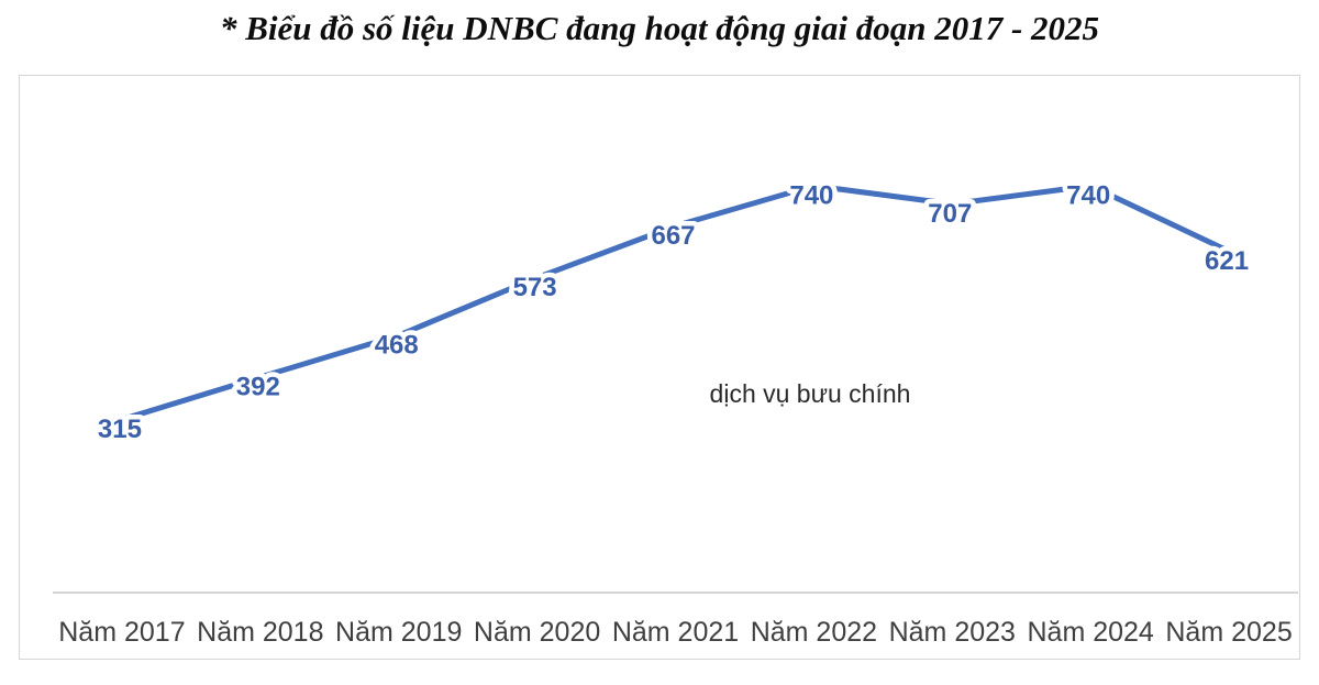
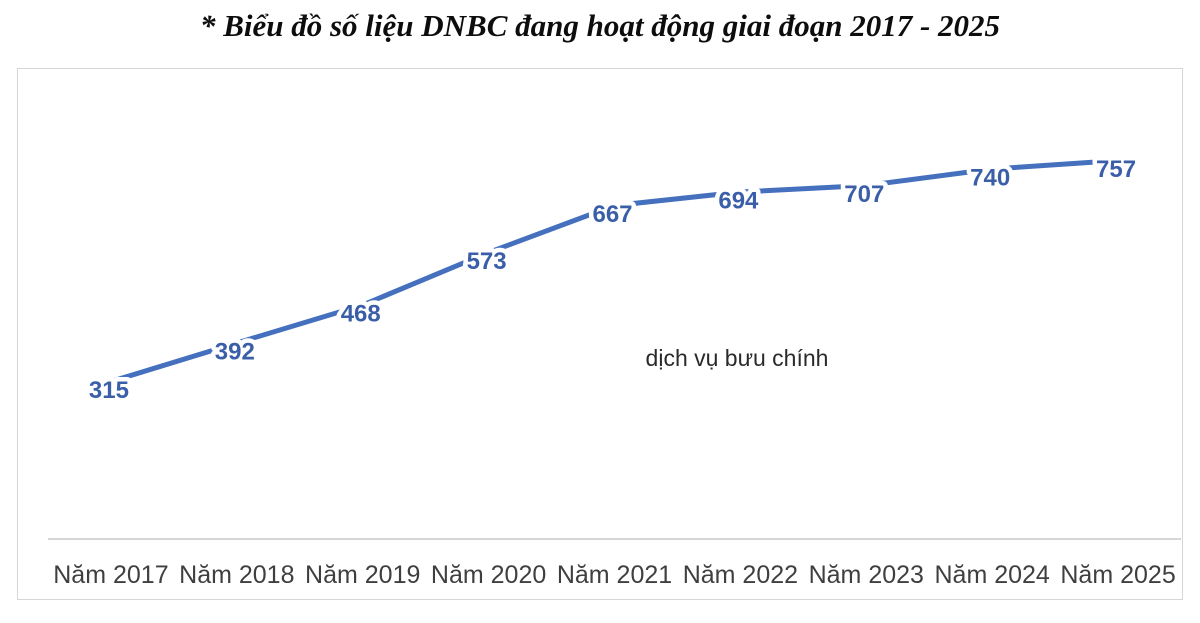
Năm 2022: 740 -> 694
Năm 2025: 621 -> 757
